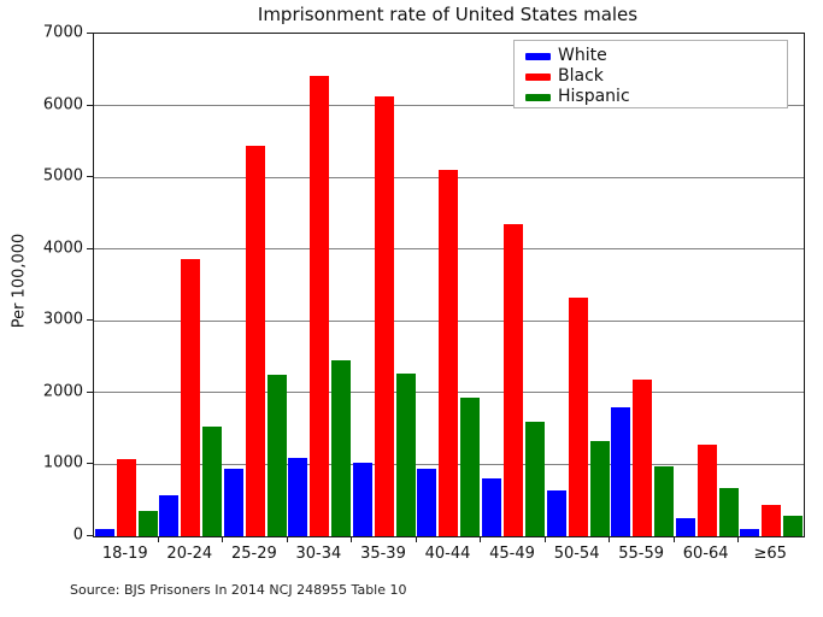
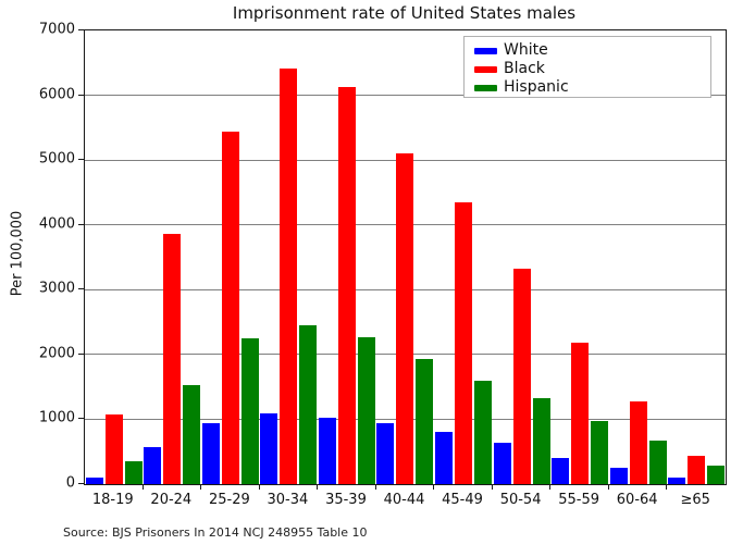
White/55-59: 1800 -> 400
